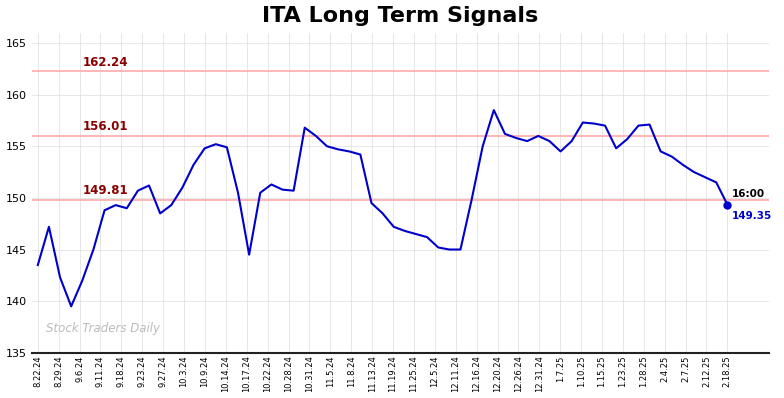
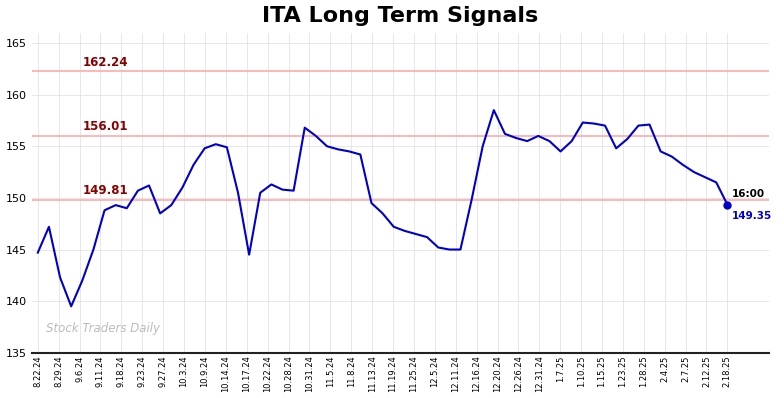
8.22.24: 143.5 -> 144.7
